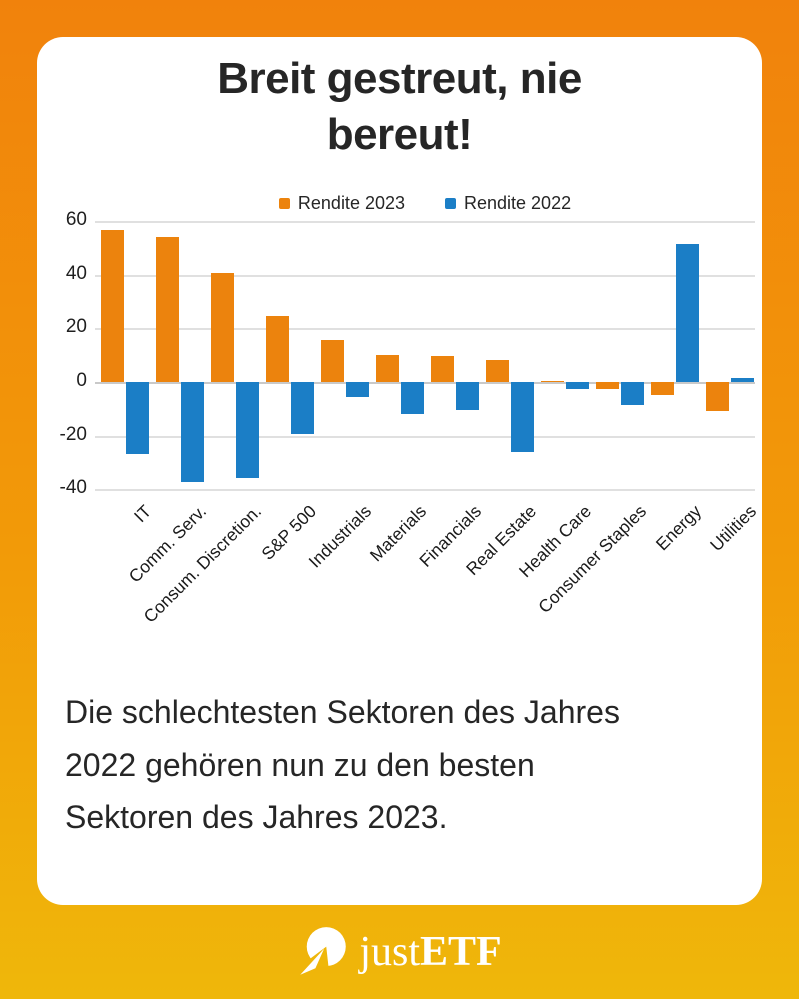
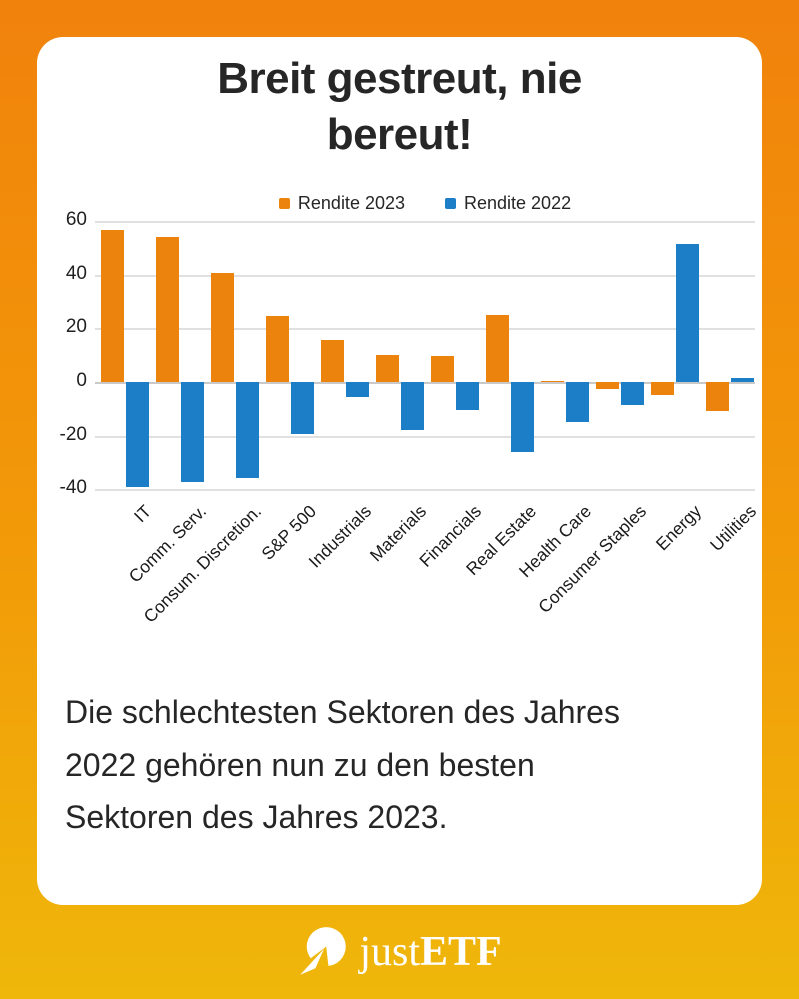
Rendite 2022/IT: -27 -> -39
Rendite 2022/Materials: -12 -> -18
Rendite 2023/Real Estate: 8 -> 25
Rendite 2022/Health Care: -2 -> -15
